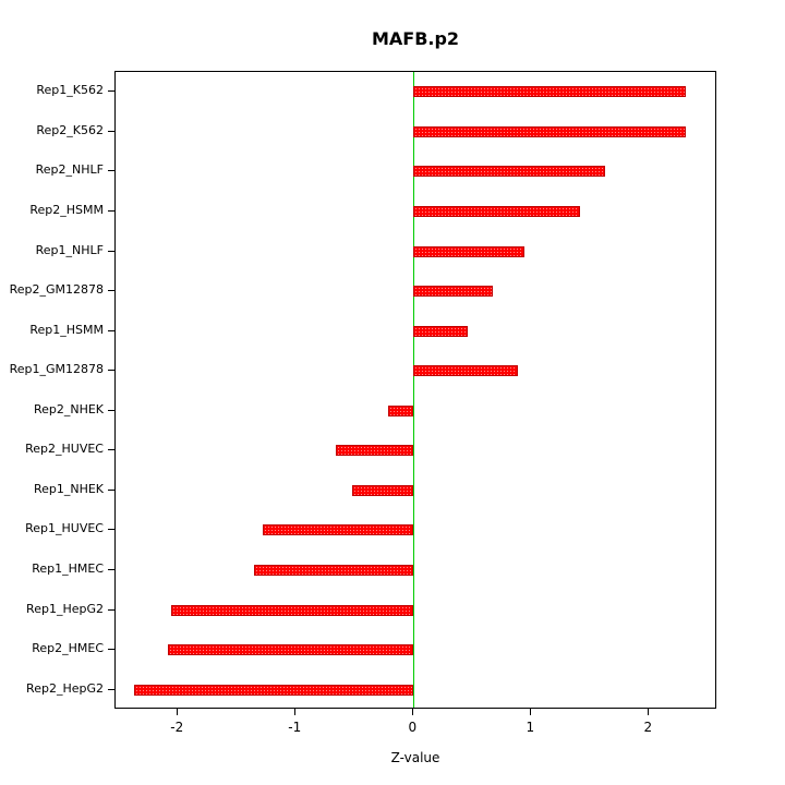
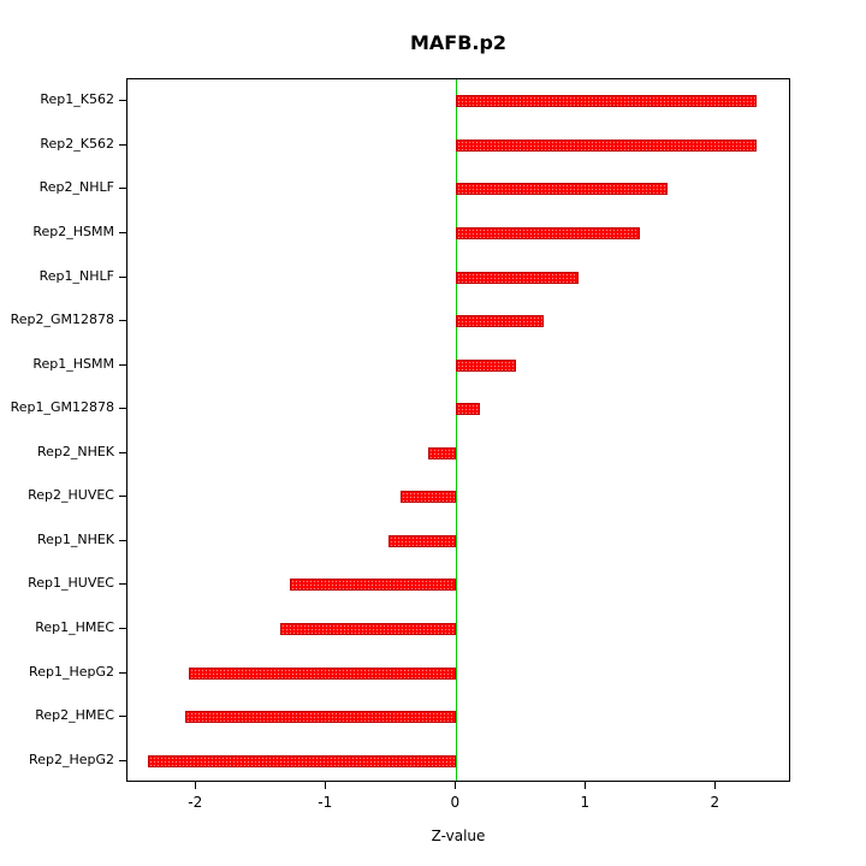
Rep1_GM12878: 0.89 -> 0.18
Rep2_HUVEC: -0.66 -> -0.43
